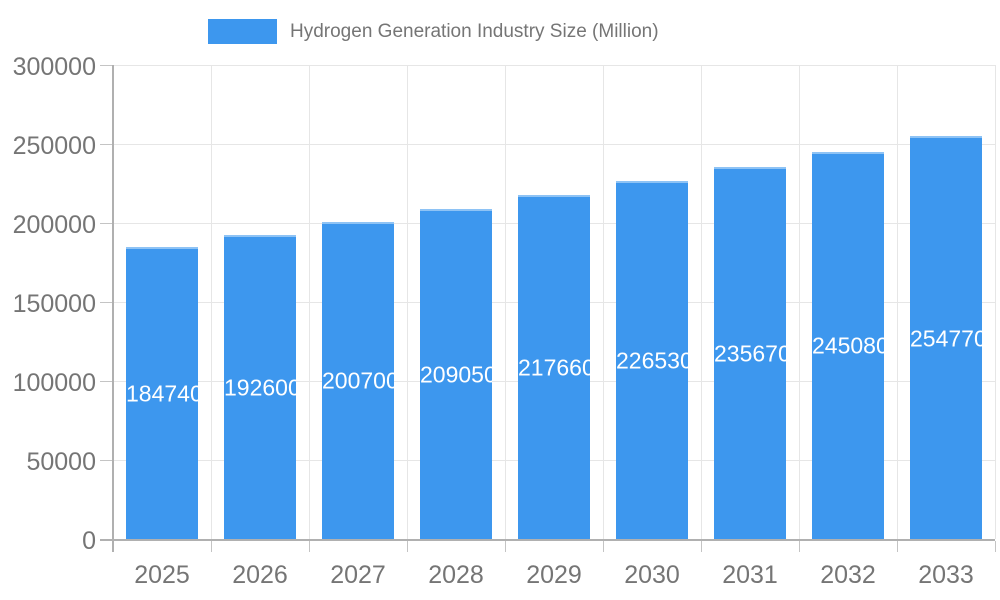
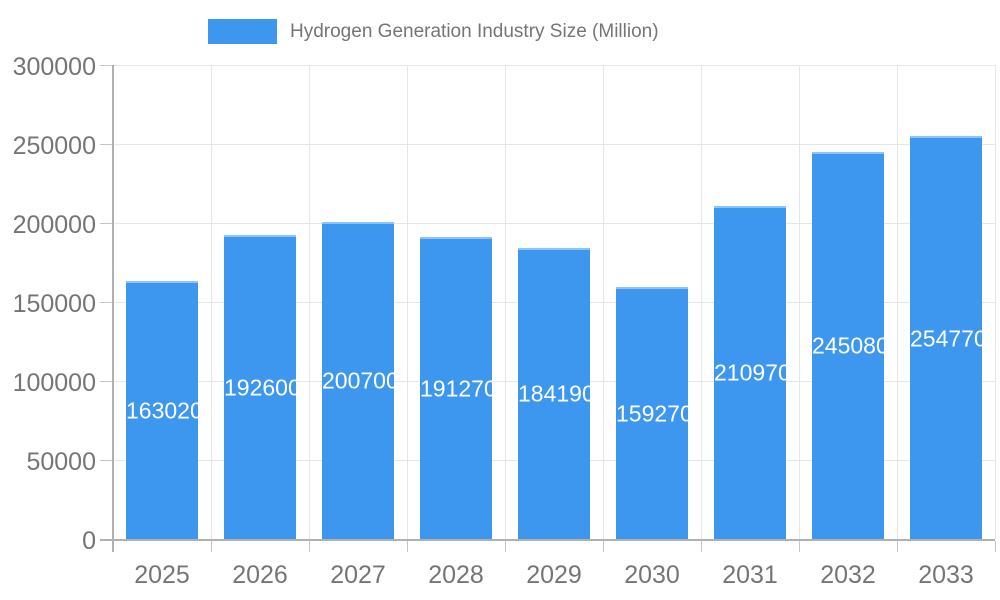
2025: 184740 -> 163020
2028: 209050 -> 191270
2029: 217660 -> 184190
2030: 226530 -> 159270
2031: 235670 -> 210970
